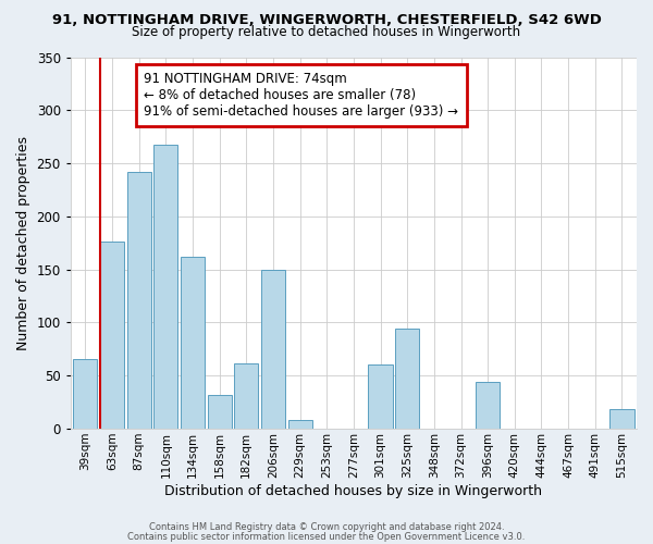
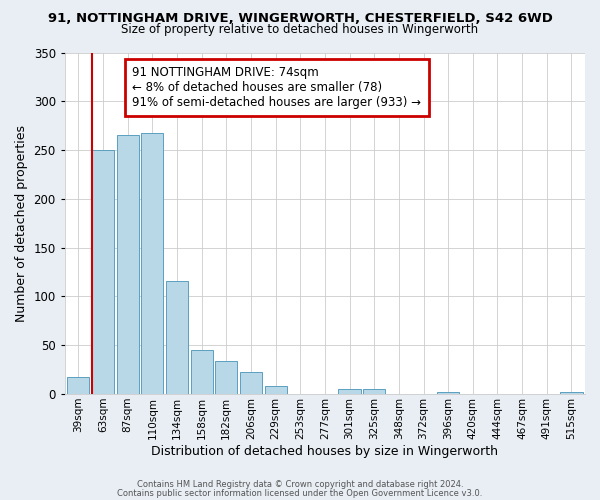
39sqm: 66 -> 17
63sqm: 176 -> 250
87sqm: 242 -> 265
134sqm: 162 -> 116
158sqm: 32 -> 45
182sqm: 62 -> 34
206sqm: 150 -> 23
301sqm: 60 -> 5
325sqm: 94 -> 5
396sqm: 44 -> 2
515sqm: 18 -> 2
